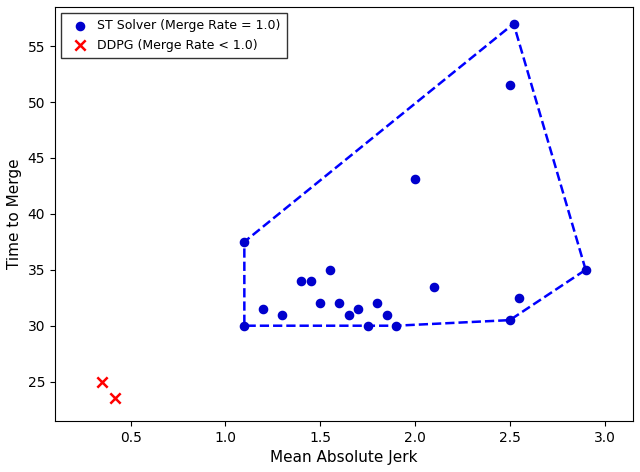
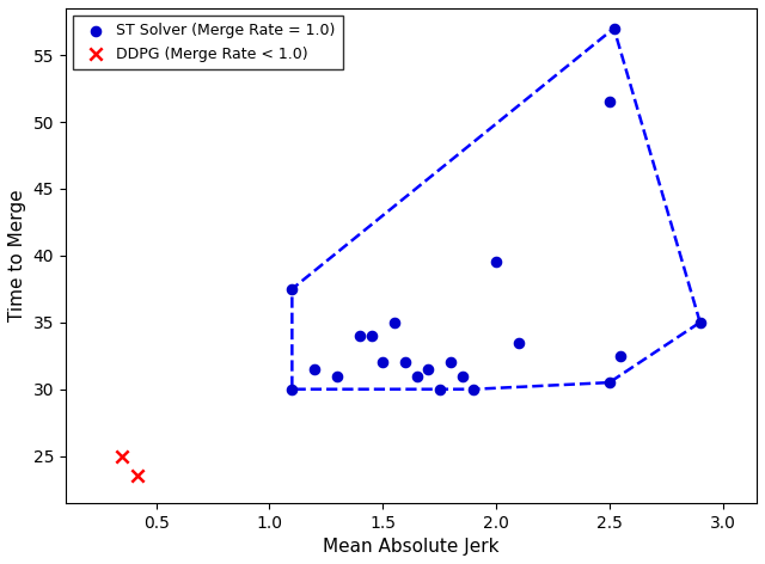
ST Solver (Merge Rate = 1.0)/2.0: 43.1 -> 39.5
